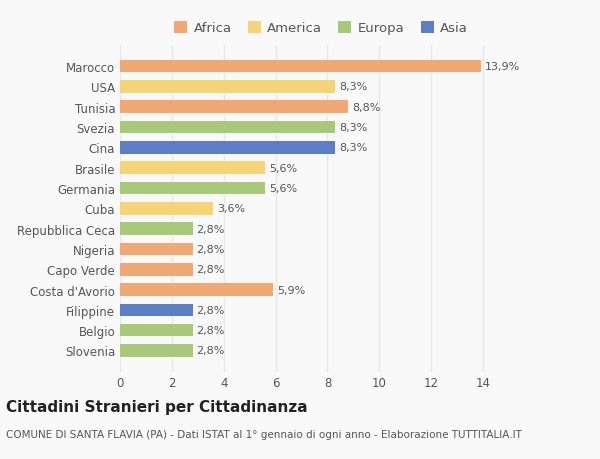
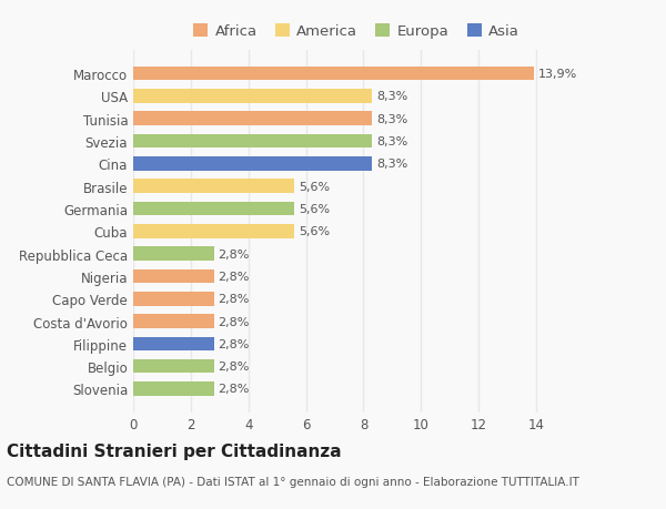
Tunisia: 8,8% -> 8,3%
Cuba: 3,6% -> 5,6%
Costa d'Avorio: 5,9% -> 2,8%
